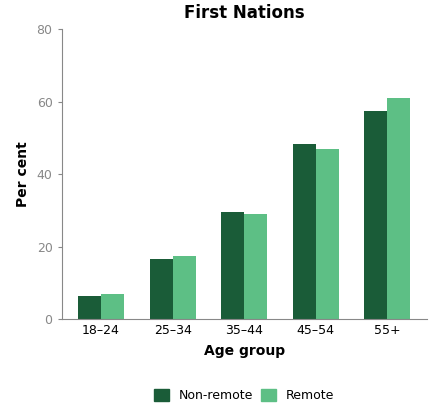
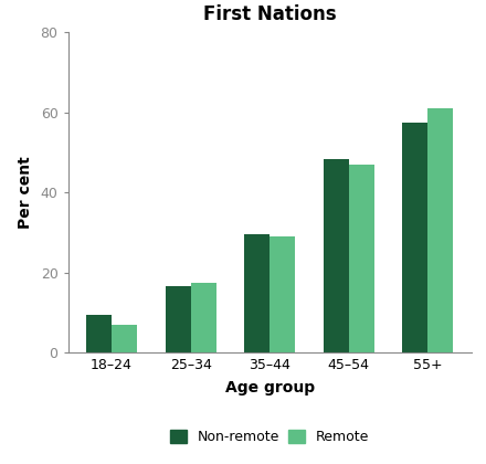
Non-remote/18–24: 6.5 -> 9.5
